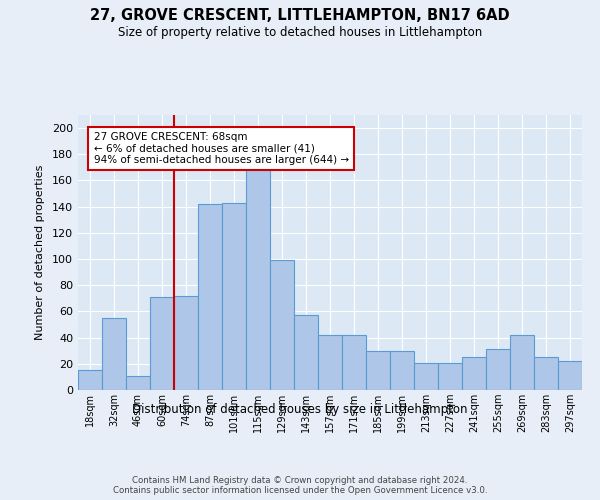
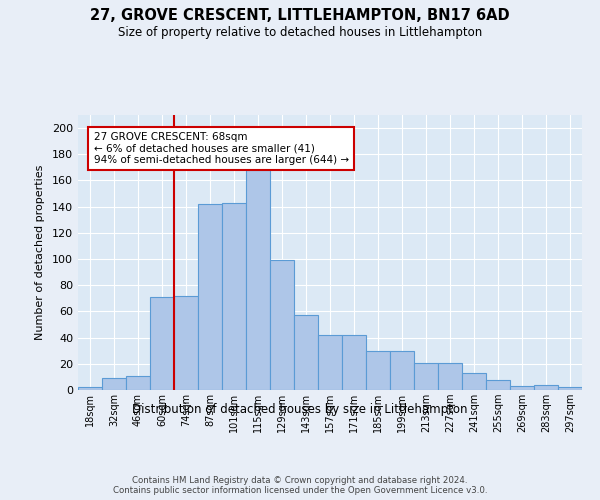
18sqm: 15 -> 2
32sqm: 55 -> 9
241sqm: 25 -> 13
255sqm: 31 -> 8
269sqm: 42 -> 3
283sqm: 25 -> 4
297sqm: 22 -> 2
